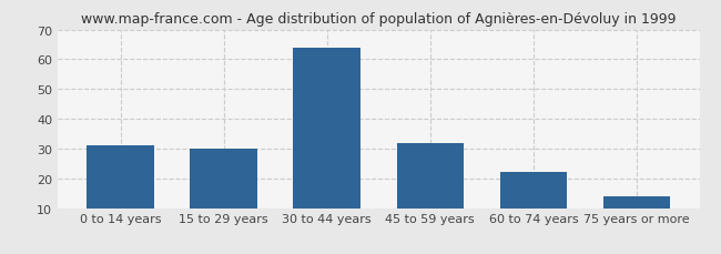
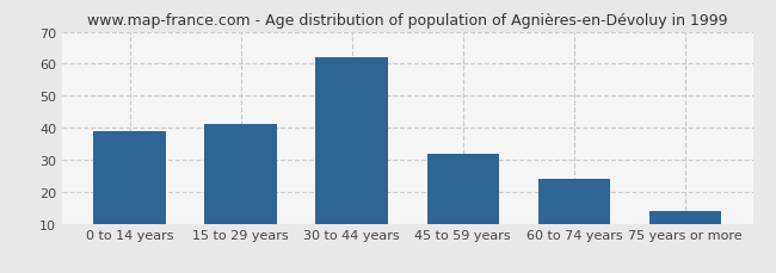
0 to 14 years: 31 -> 39
15 to 29 years: 30 -> 41
30 to 44 years: 64 -> 62
60 to 74 years: 22 -> 24
